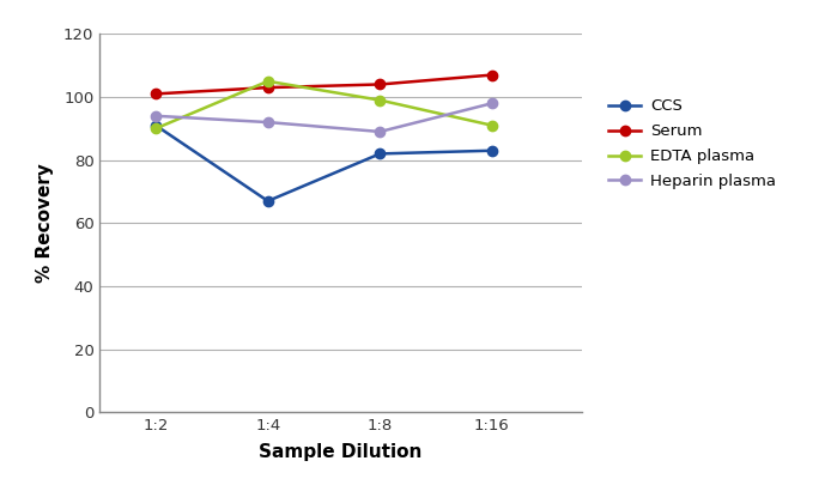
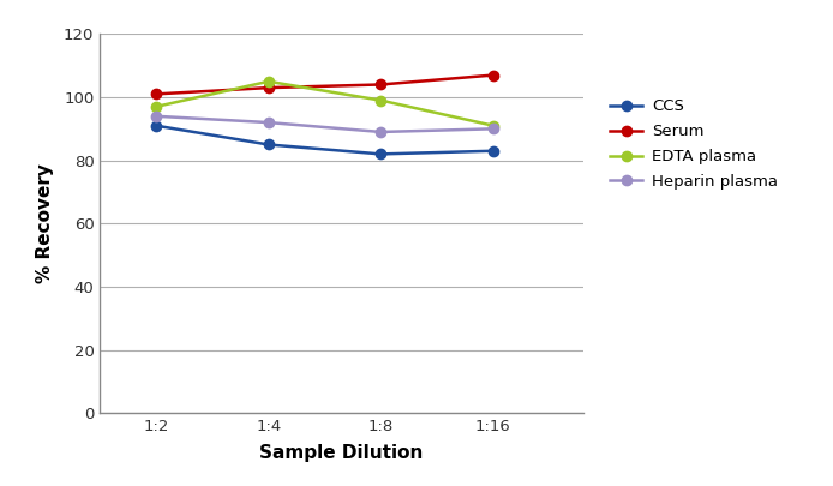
EDTA plasma/1:2: 90 -> 97
CCS/1:4: 67 -> 85
Heparin plasma/1:16: 98 -> 90
